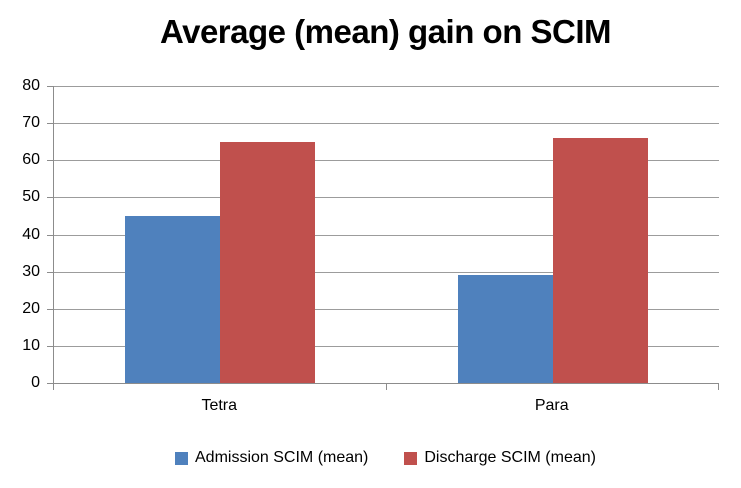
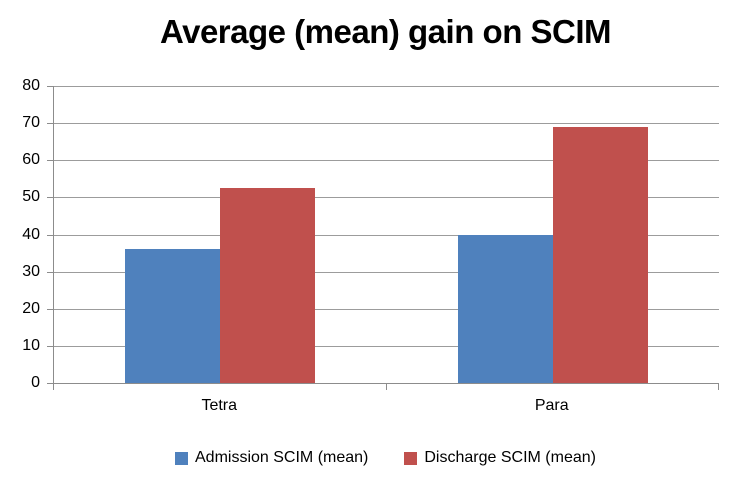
Admission SCIM (mean)/Tetra: 45 -> 36
Discharge SCIM (mean)/Tetra: 65 -> 52
Admission SCIM (mean)/Para: 29 -> 40
Discharge SCIM (mean)/Para: 66 -> 69
